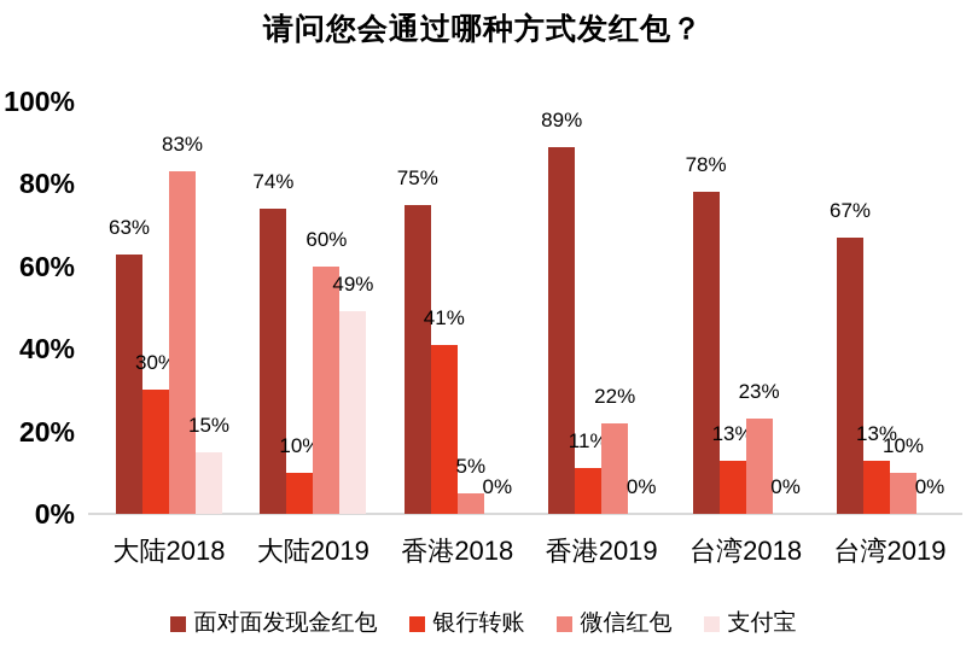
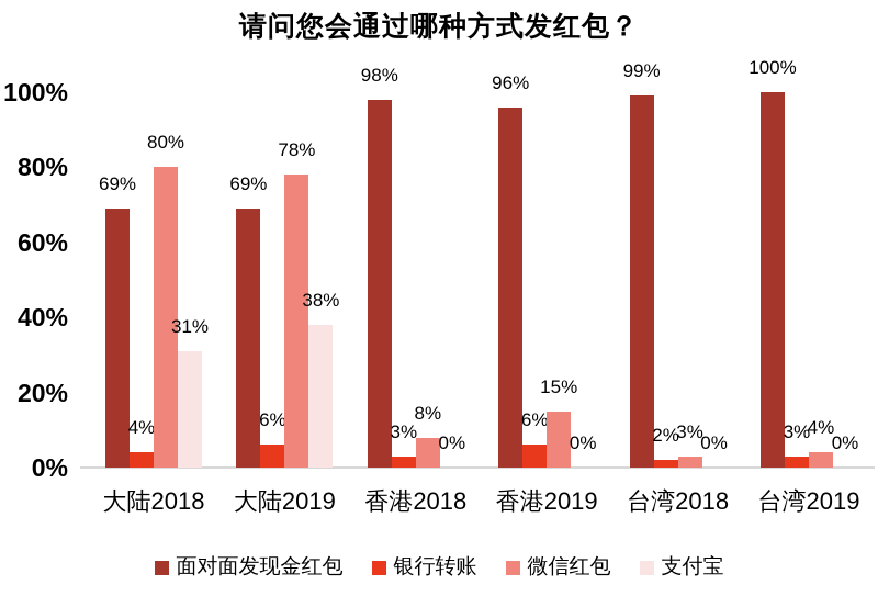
面对面发现金红包/大陆2018: 63% -> 69%
银行转账/大陆2018: 30% -> 4%
微信红包/大陆2018: 83% -> 80%
支付宝/大陆2018: 15% -> 31%
面对面发现金红包/大陆2019: 74% -> 69%
银行转账/大陆2019: 10% -> 6%
微信红包/大陆2019: 60% -> 78%
支付宝/大陆2019: 49% -> 38%
面对面发现金红包/香港2018: 75% -> 98%
银行转账/香港2018: 41% -> 3%
微信红包/香港2018: 5% -> 8%
面对面发现金红包/香港2019: 89% -> 96%
银行转账/香港2019: 11% -> 6%
微信红包/香港2019: 22% -> 15%
面对面发现金红包/台湾2018: 78% -> 99%
银行转账/台湾2018: 13% -> 2%
微信红包/台湾2018: 23% -> 3%
面对面发现金红包/台湾2019: 67% -> 100%
银行转账/台湾2019: 13% -> 3%
微信红包/台湾2019: 10% -> 4%
